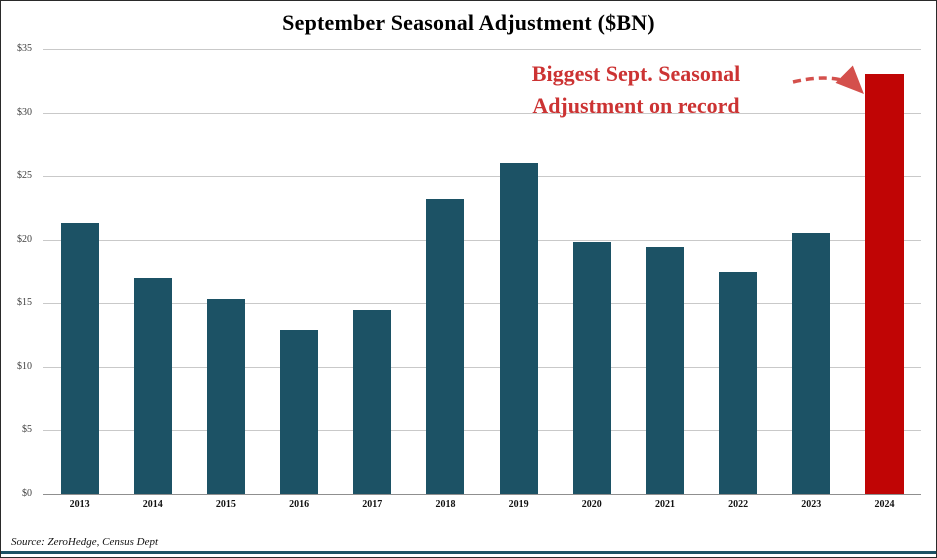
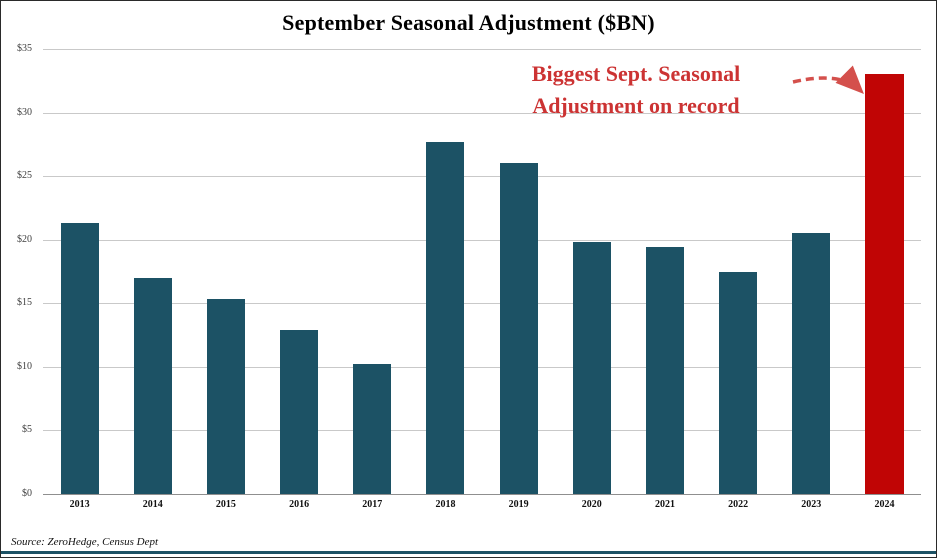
2017: $14.5 -> $10.2
2018: $23.2 -> $27.7
